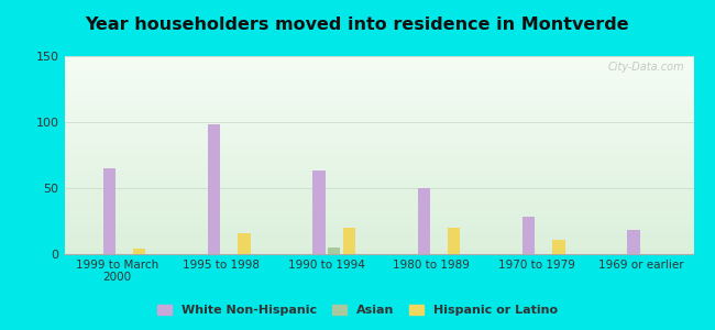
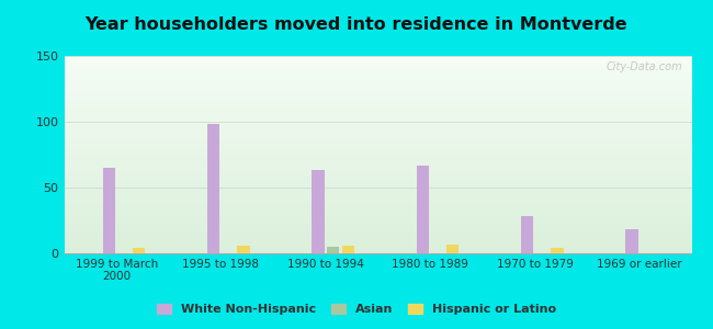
Hispanic or Latino/1995 to 1998: 16 -> 6
Hispanic or Latino/1990 to 1994: 20 -> 6
White Non-Hispanic/1980 to 1989: 50 -> 67
Hispanic or Latino/1980 to 1989: 20 -> 7
Hispanic or Latino/1970 to 1979: 11 -> 4
